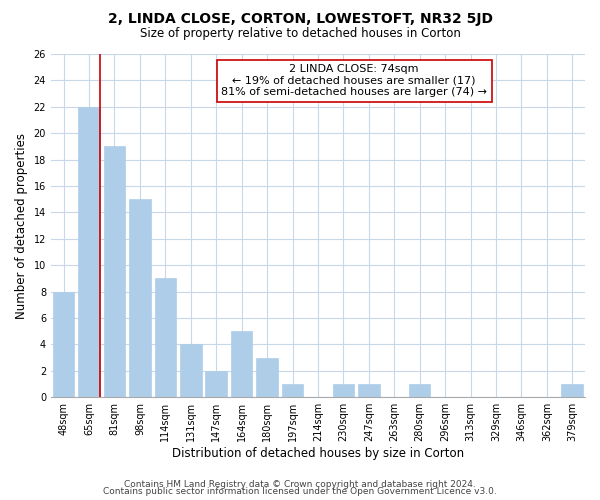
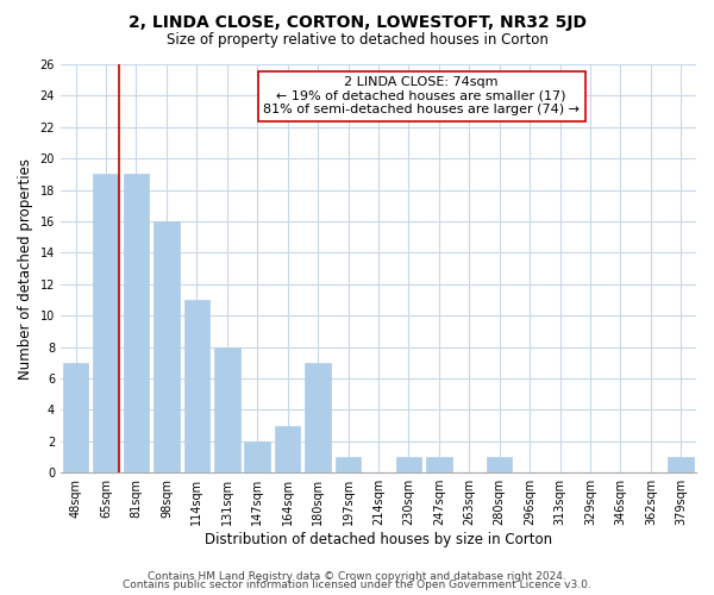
48sqm: 8 -> 7
65sqm: 22 -> 19
98sqm: 15 -> 16
114sqm: 9 -> 11
131sqm: 4 -> 8
164sqm: 5 -> 3
180sqm: 3 -> 7
